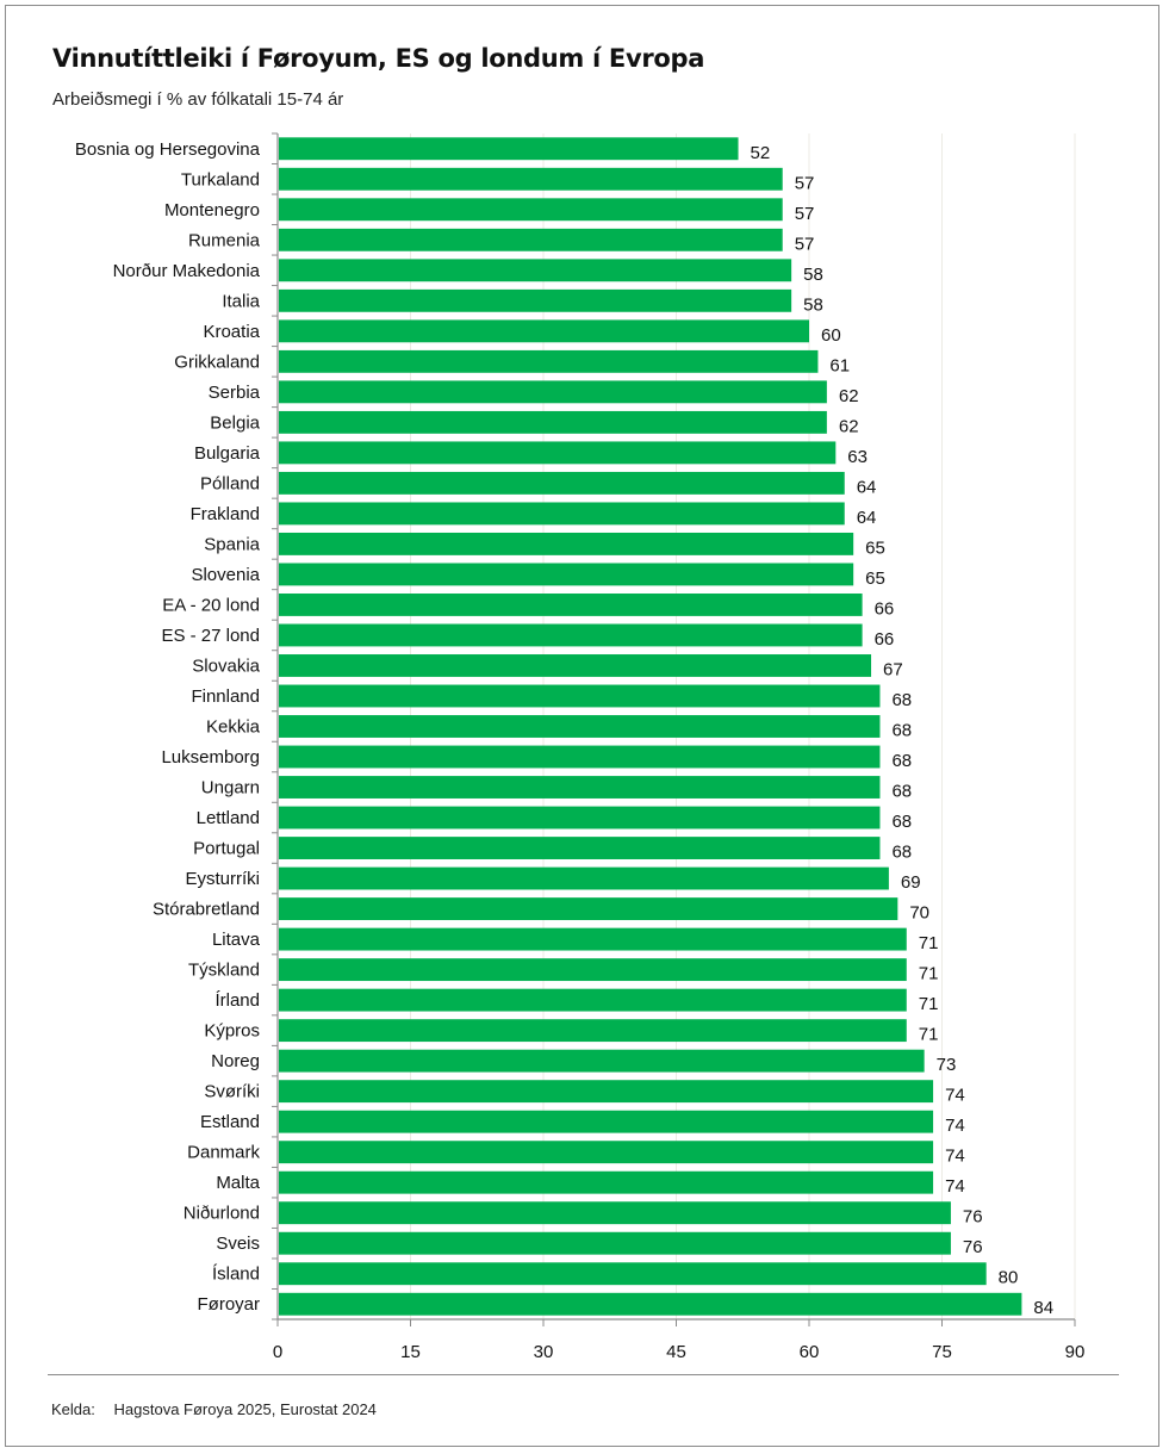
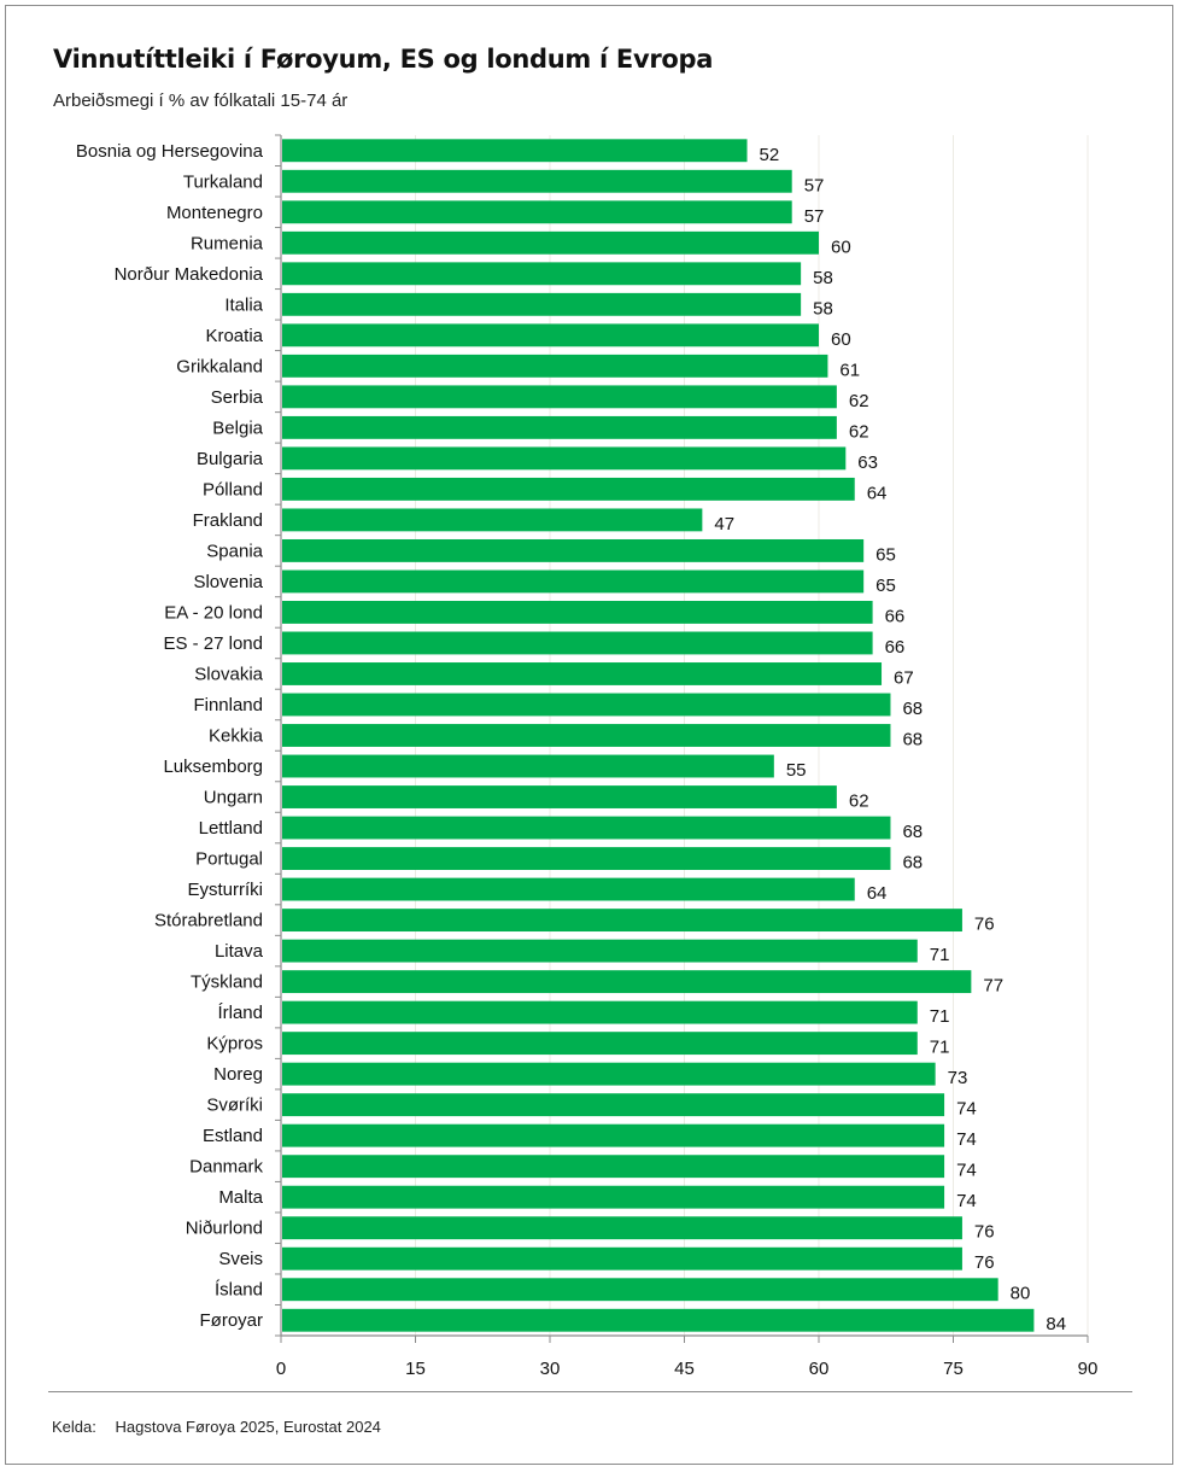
Rumenia: 57 -> 60
Frakland: 64 -> 47
Luksemborg: 68 -> 55
Ungarn: 68 -> 62
Eysturríki: 69 -> 64
Stórabretland: 70 -> 76
Týskland: 71 -> 77
